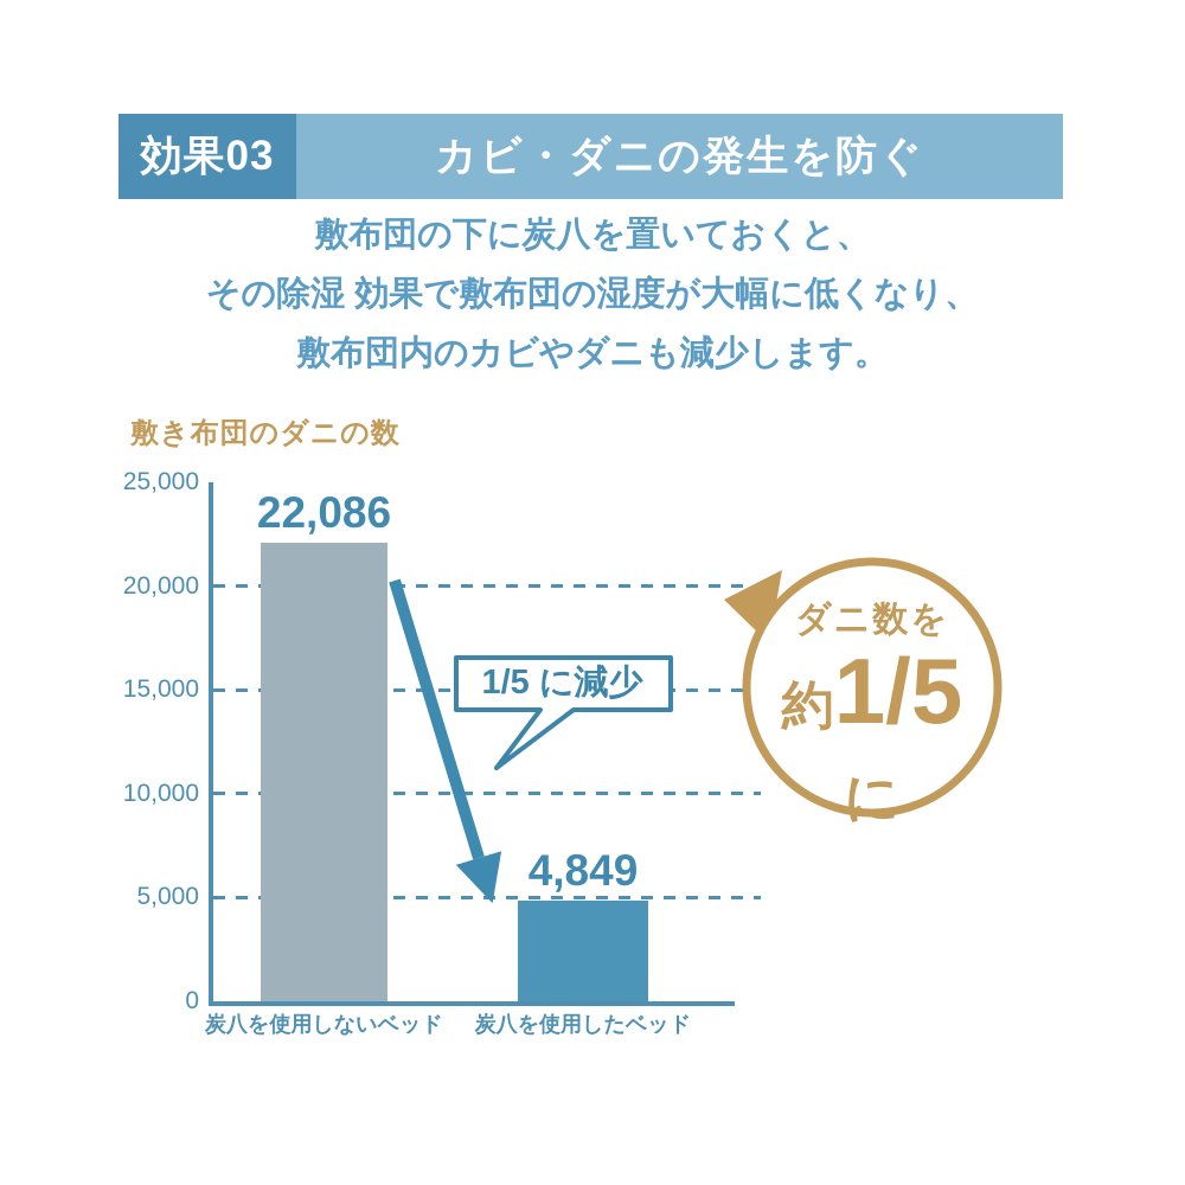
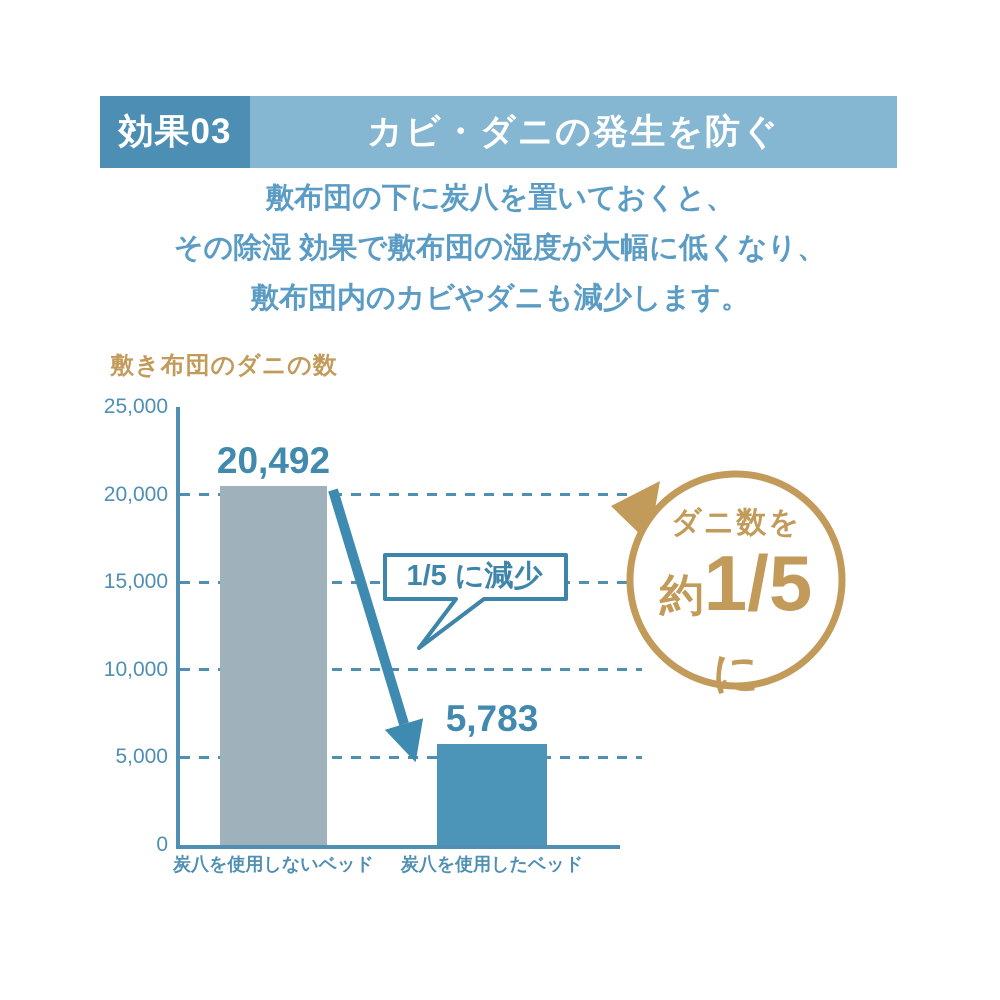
炭八を使用しないベッド: 22,086 -> 20,492
炭八を使用したベッド: 4,849 -> 5,783
